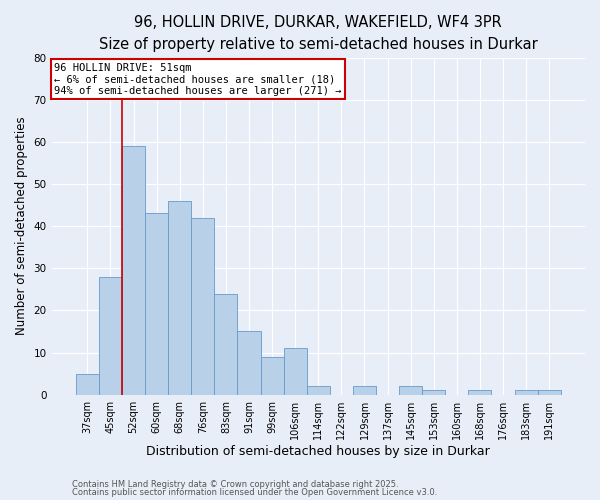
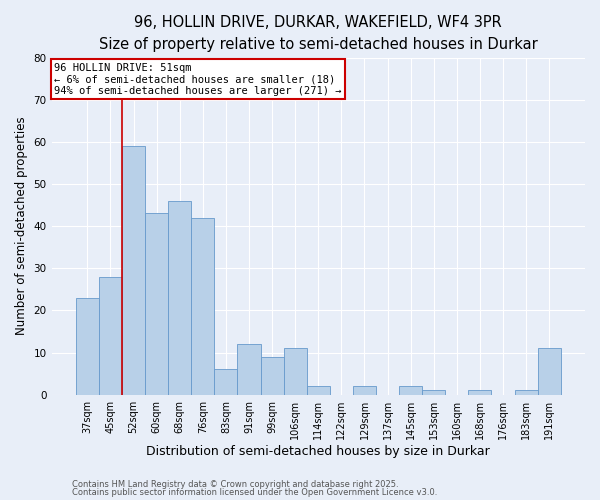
37sqm: 5 -> 23
83sqm: 24 -> 6
91sqm: 15 -> 12
191sqm: 1 -> 11
